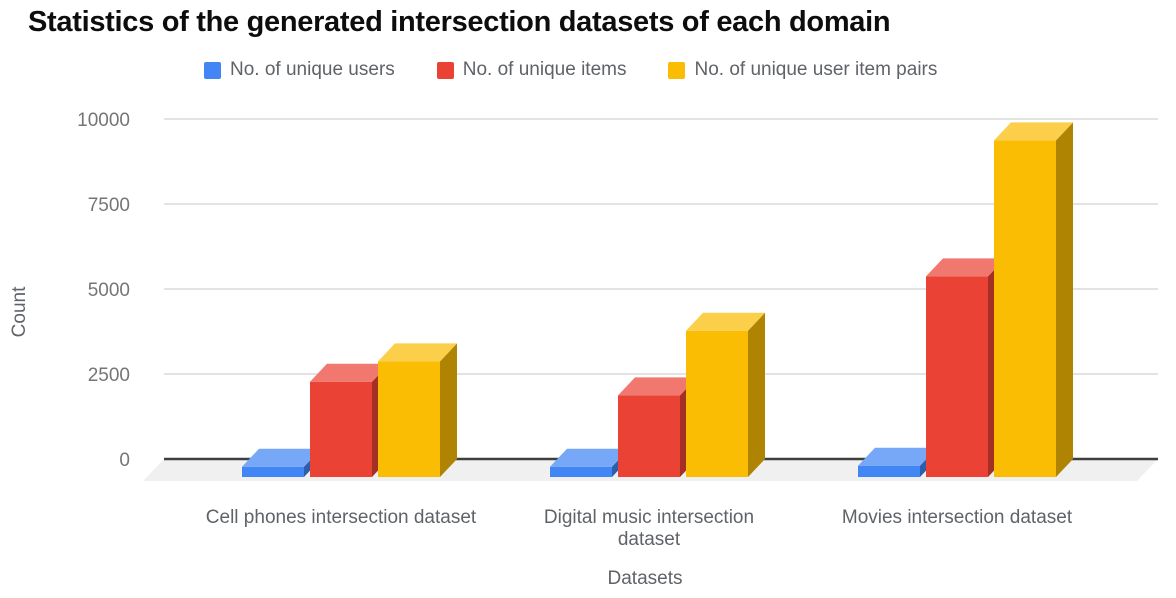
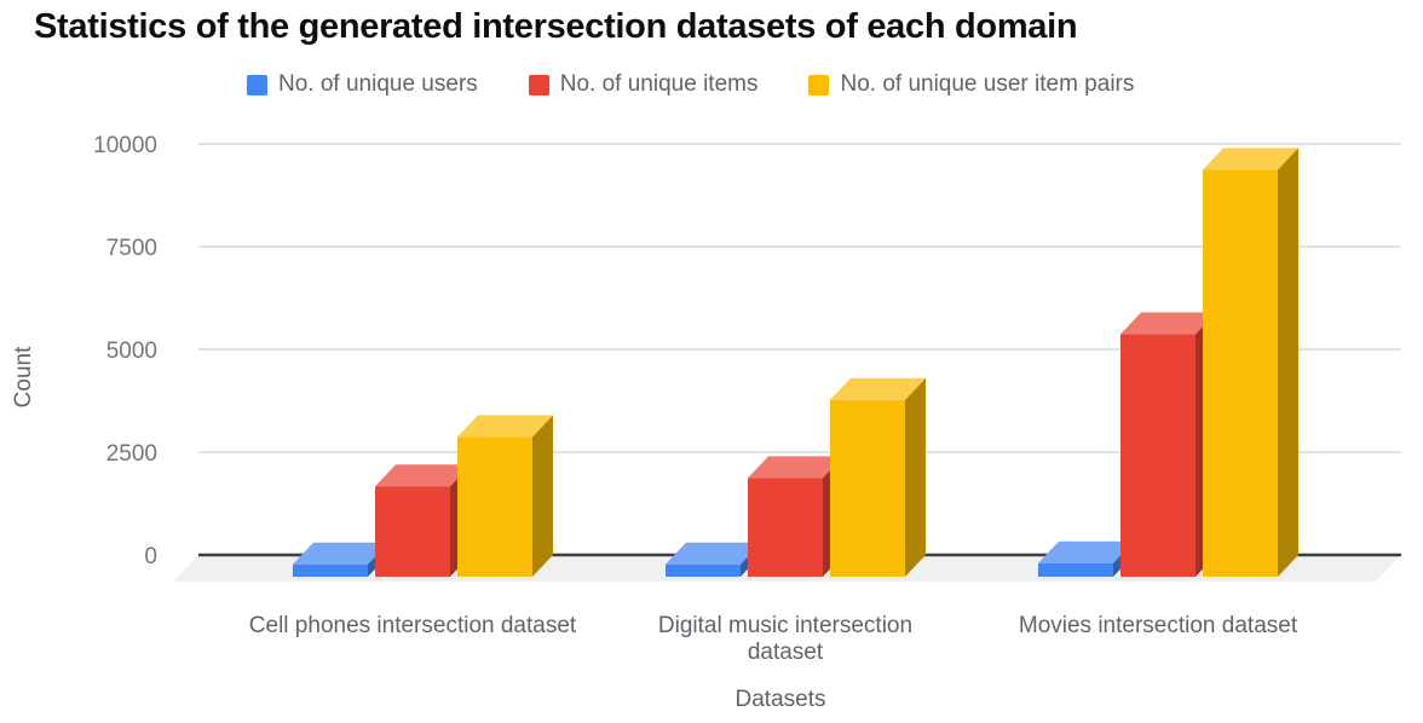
No. of unique items/Cell phones intersection dataset: 2800 -> 2200
